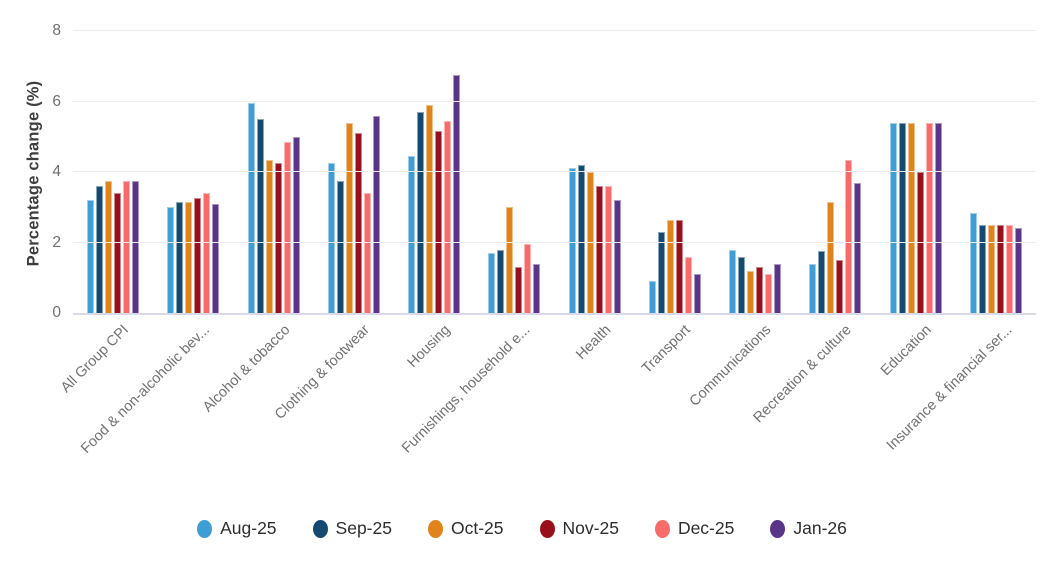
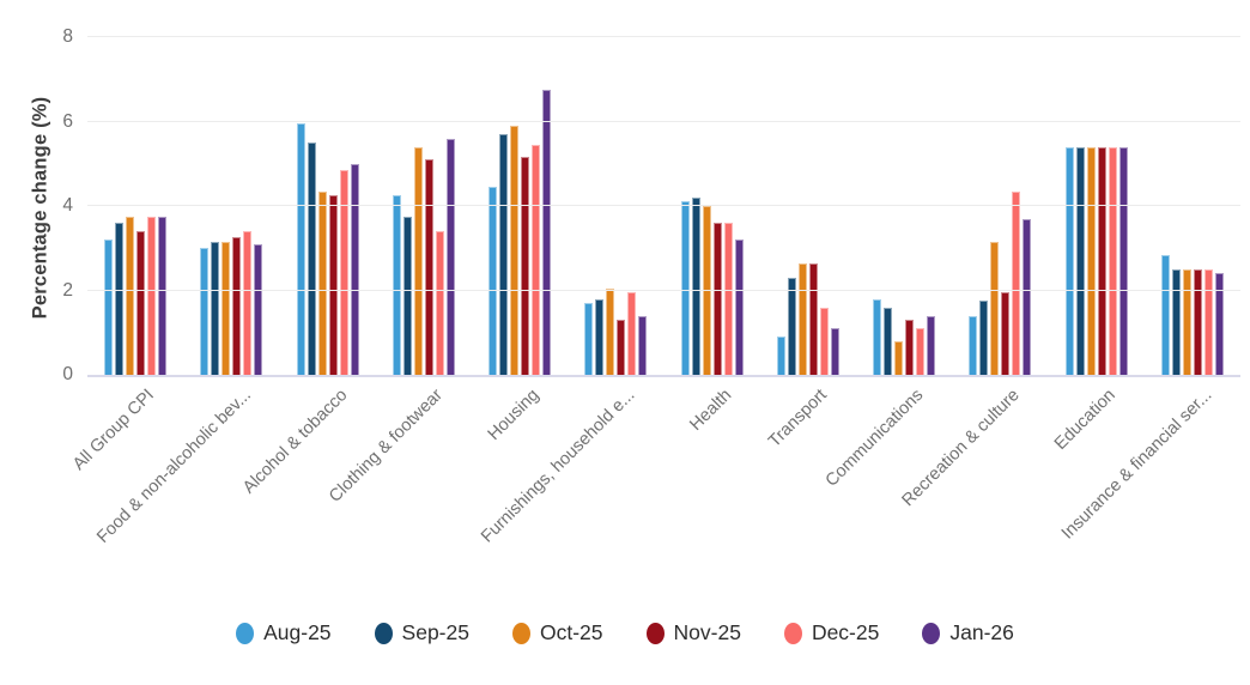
Oct-25/Furnishings, household e...: 3.0 -> 2.0
Oct-25/Communications: 1.2 -> 0.8
Nov-25/Recreation & culture: 1.5 -> 1.9
Nov-25/Education: 4.0 -> 5.4
